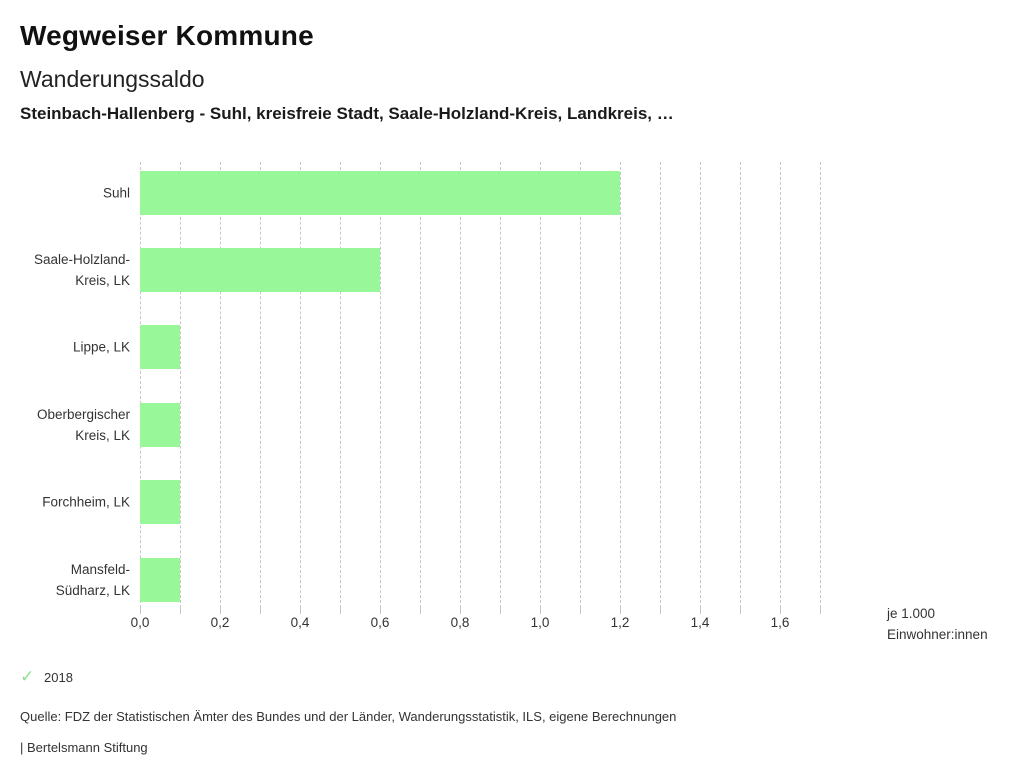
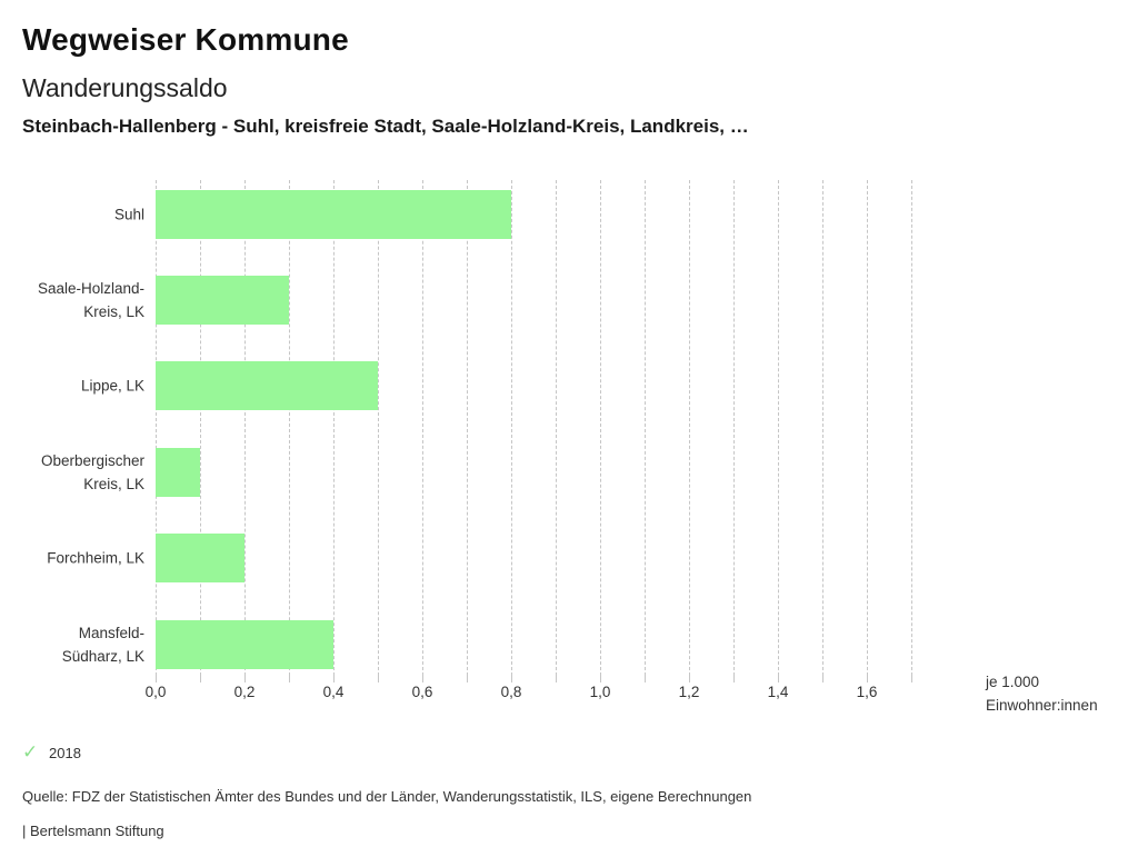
Suhl: 1,2 -> 0,8
Saale-Holzland-Kreis, LK: 0,6 -> 0,3
Lippe, LK: 0,1 -> 0,5
Forchheim, LK: 0,1 -> 0,2
Mansfeld-Südharz, LK: 0,1 -> 0,4
